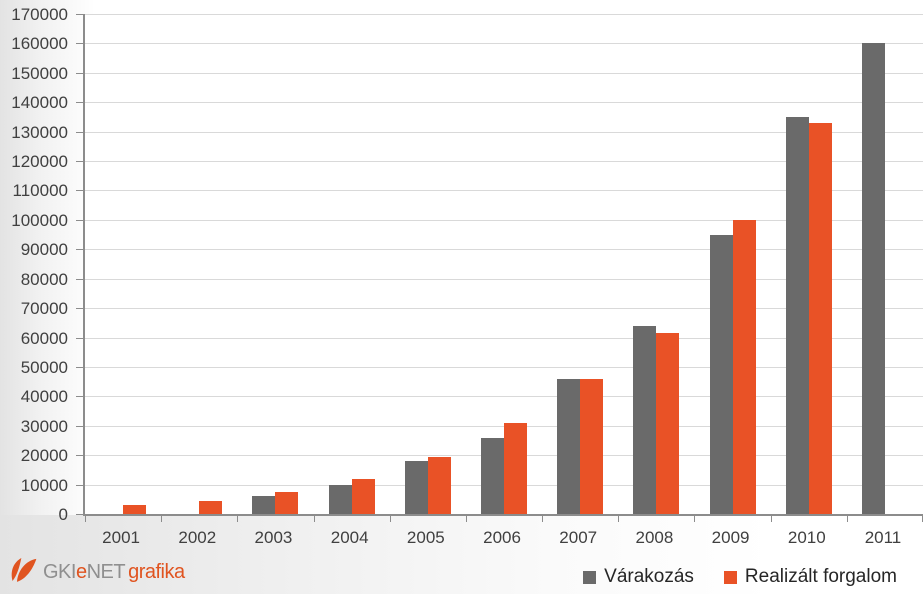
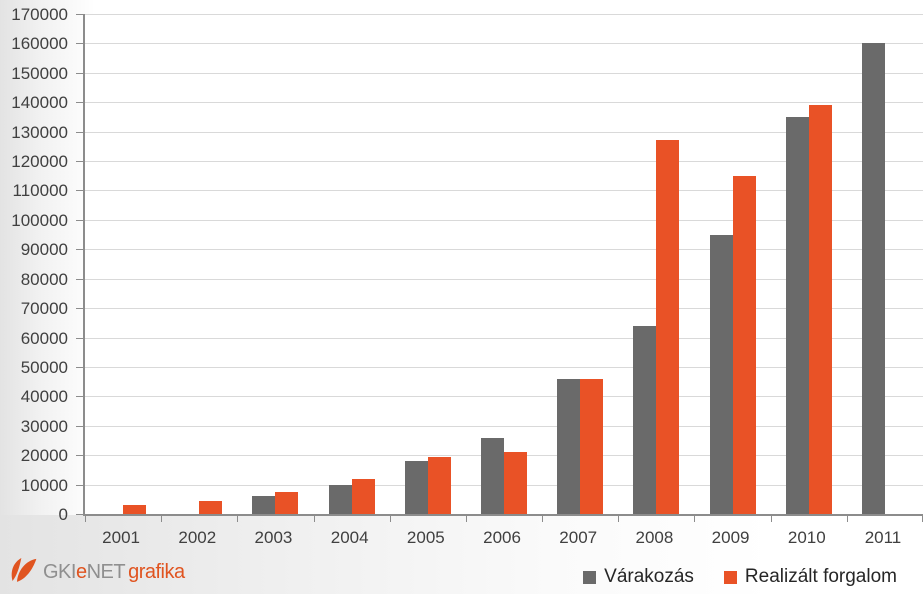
Realizált forgalom/2006: 31000 -> 21000
Realizált forgalom/2008: 62000 -> 127000
Realizált forgalom/2009: 100000 -> 115000
Realizált forgalom/2010: 133000 -> 139000
